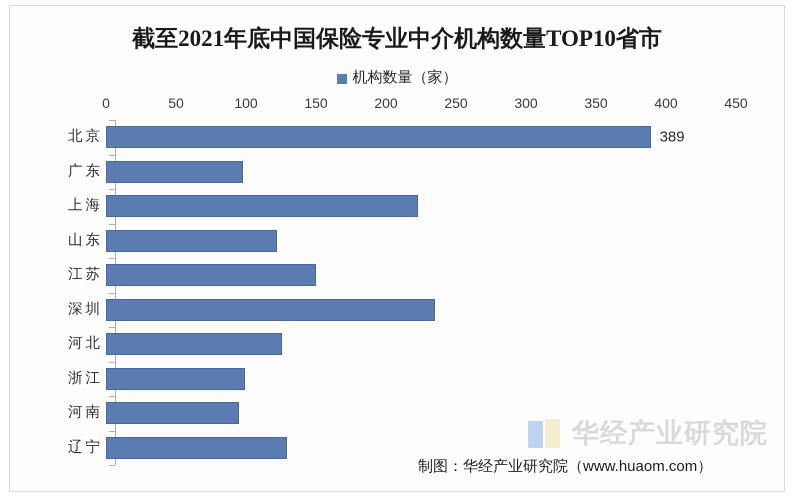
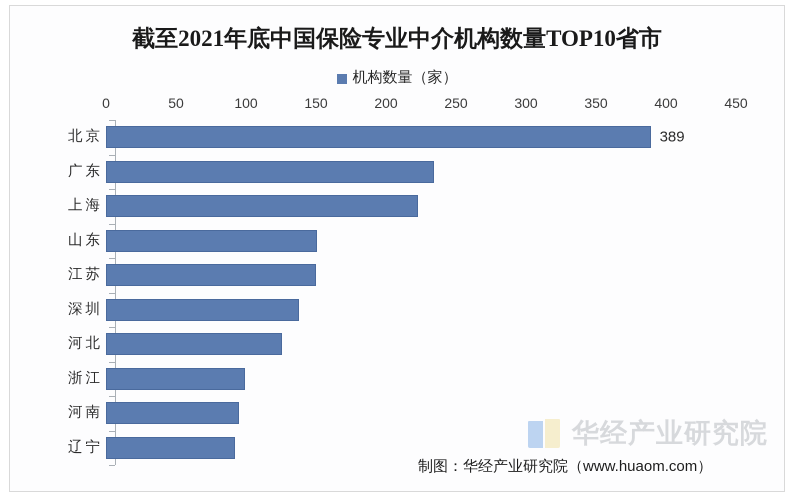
广东: 98 -> 234
山东: 122 -> 151
深圳: 235 -> 138
辽宁: 129 -> 92
